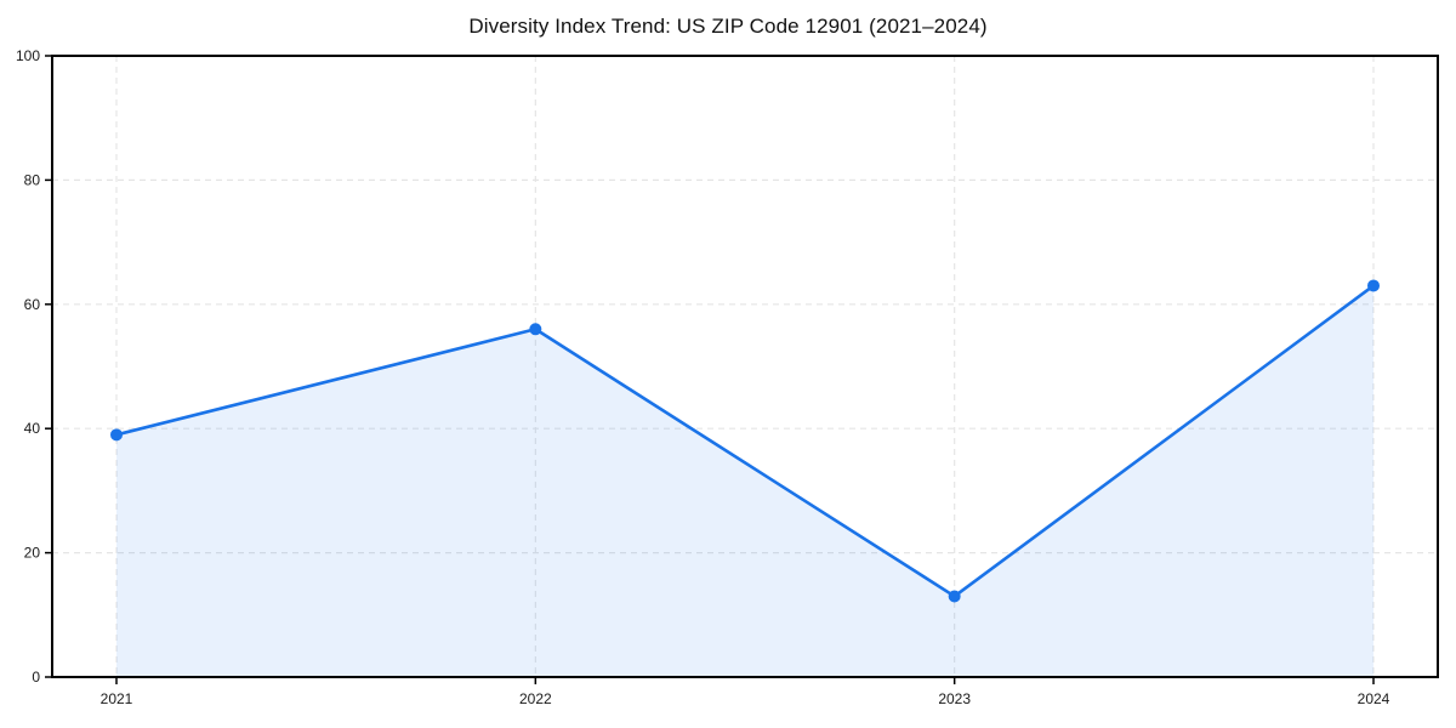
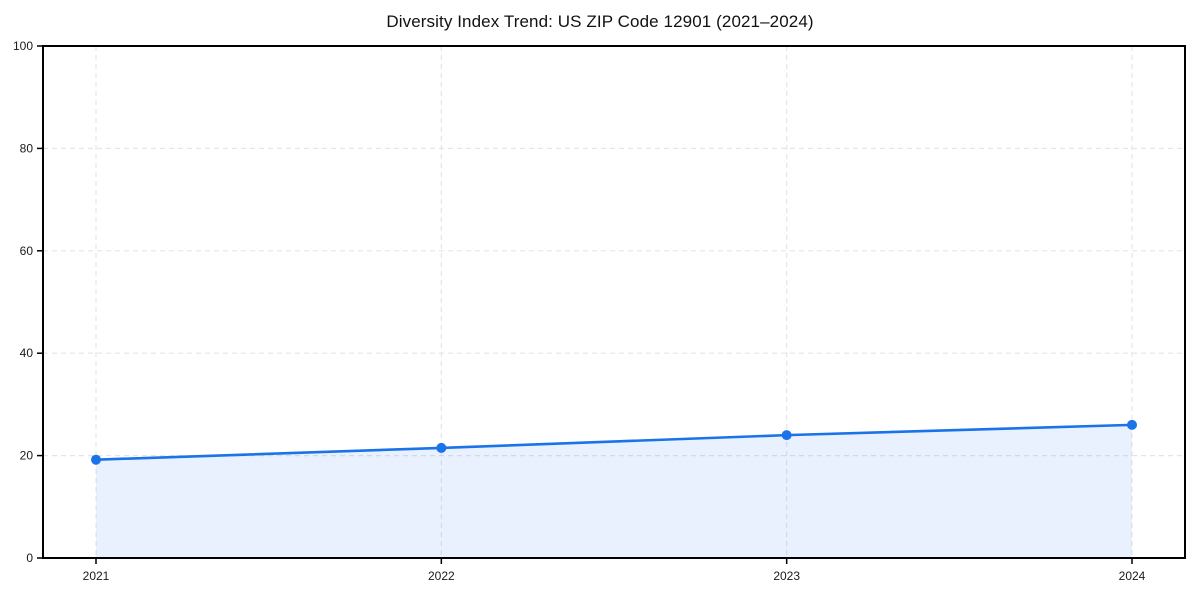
2021: 39 -> 19
2022: 56 -> 22
2023: 13 -> 24
2024: 63 -> 26
